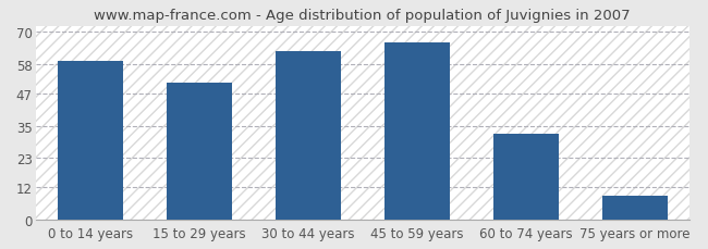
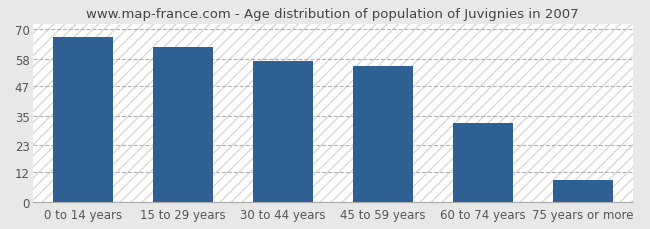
0 to 14 years: 59 -> 67
15 to 29 years: 51 -> 63
30 to 44 years: 63 -> 57
45 to 59 years: 66 -> 55
